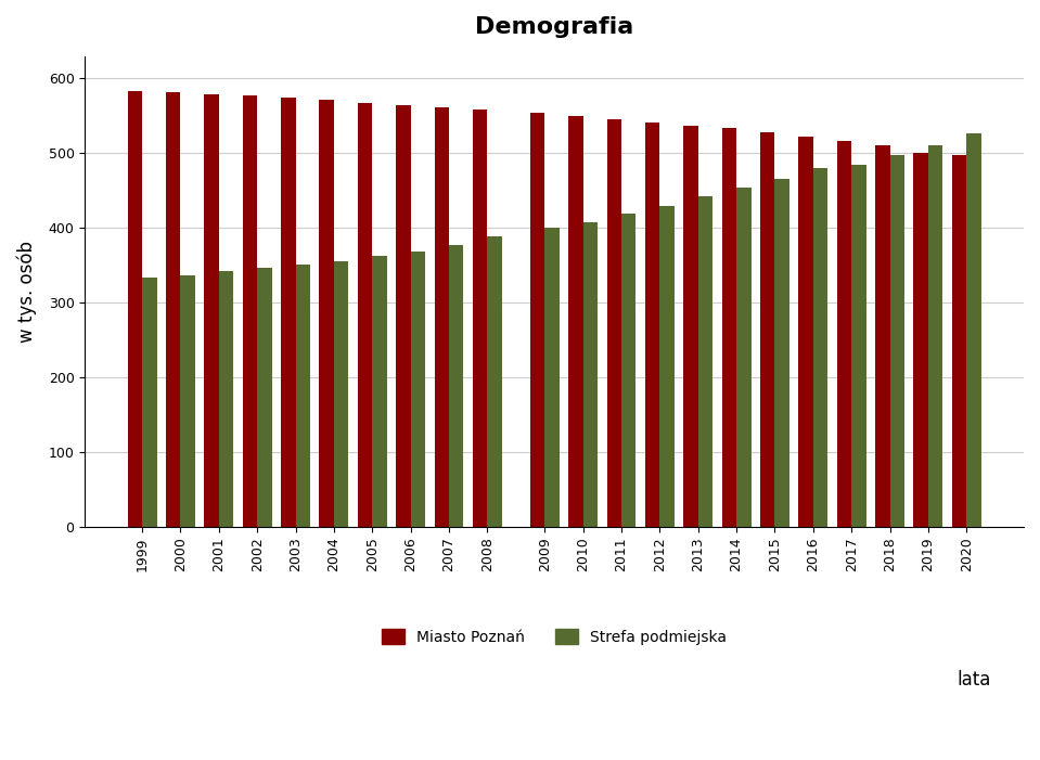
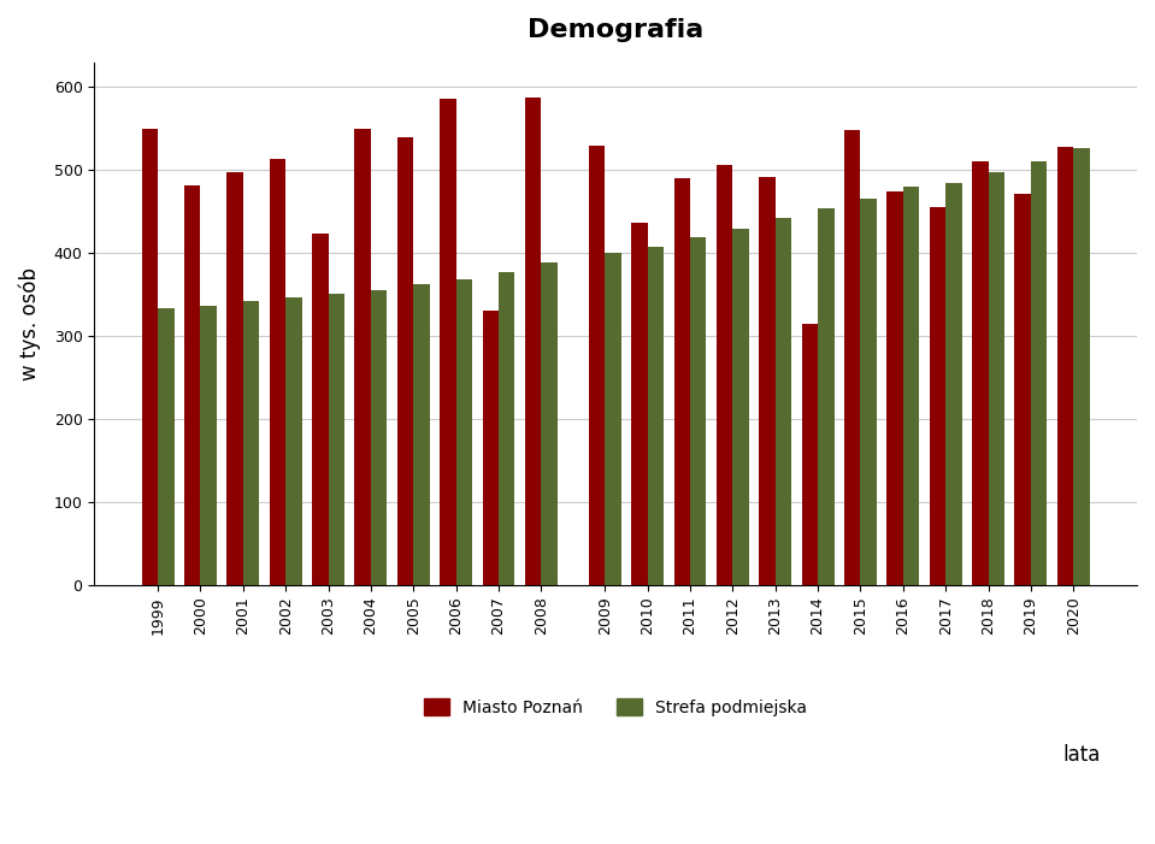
Miasto Poznań/1999: 583 -> 550
Miasto Poznań/2000: 582 -> 482
Miasto Poznań/2001: 579 -> 498
Miasto Poznań/2002: 577 -> 514
Miasto Poznań/2003: 574 -> 424
Miasto Poznań/2004: 571 -> 550
Miasto Poznań/2005: 568 -> 540
Miasto Poznań/2006: 565 -> 586
Miasto Poznań/2007: 561 -> 330
Miasto Poznań/2008: 558 -> 588
Miasto Poznań/2009: 554 -> 530
Miasto Poznań/2010: 550 -> 436
Miasto Poznań/2011: 546 -> 490
Miasto Poznań/2012: 541 -> 506
Miasto Poznań/2013: 537 -> 492
Miasto Poznań/2014: 534 -> 314
Miasto Poznań/2015: 528 -> 548
Miasto Poznań/2016: 522 -> 474
Miasto Poznań/2017: 516 -> 456
Miasto Poznań/2019: 501 -> 472
Miasto Poznań/2020: 498 -> 528
